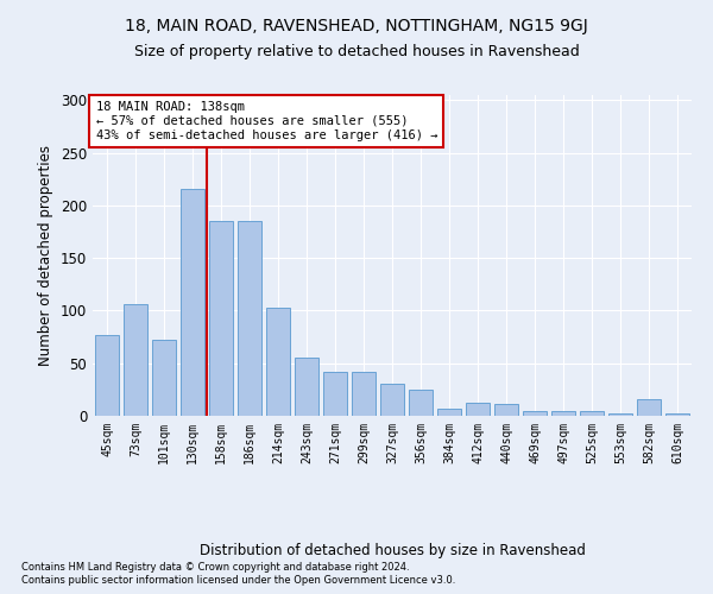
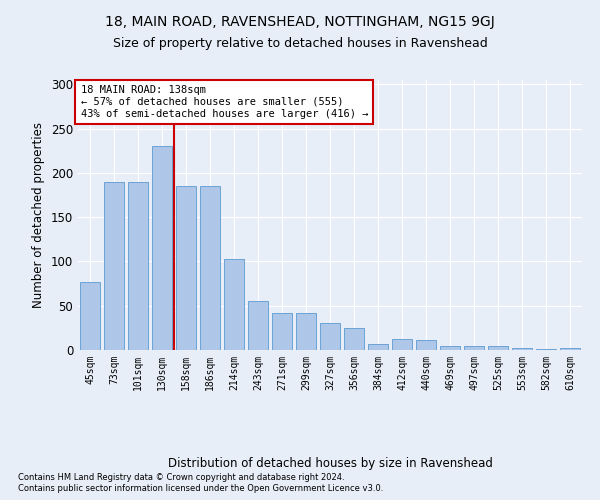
73sqm: 106 -> 190
101sqm: 72 -> 190
130sqm: 216 -> 230
582sqm: 16 -> 1
